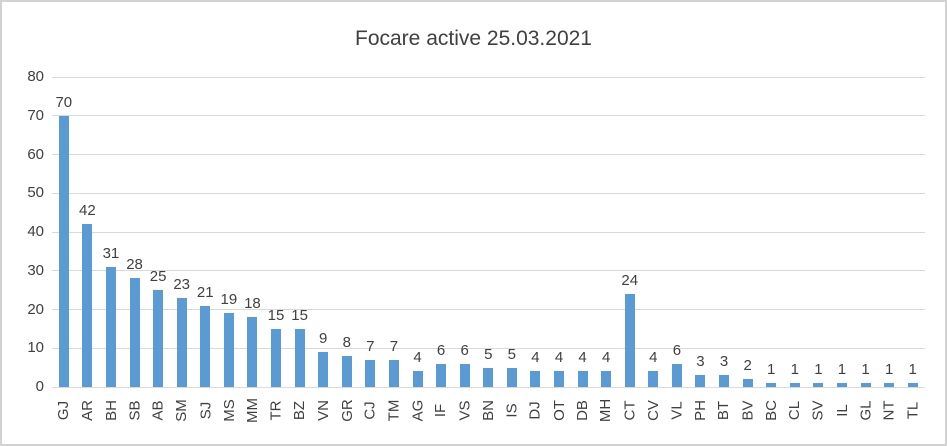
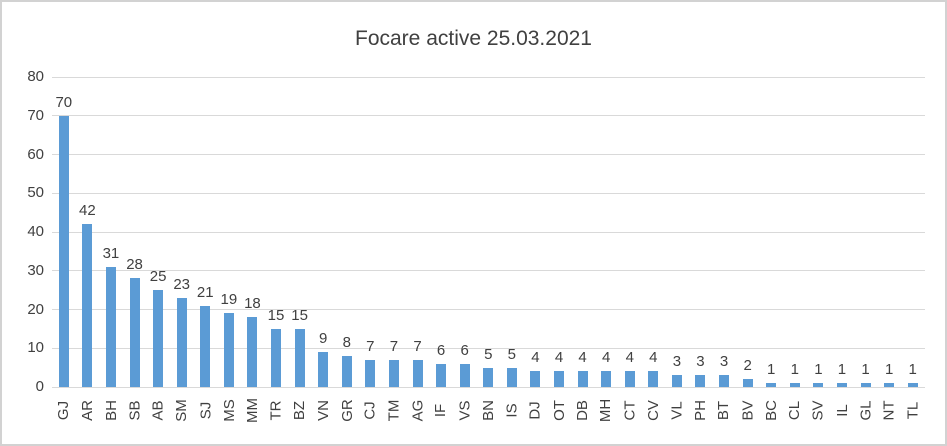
AG: 4 -> 7
CT: 24 -> 4
VL: 6 -> 3
